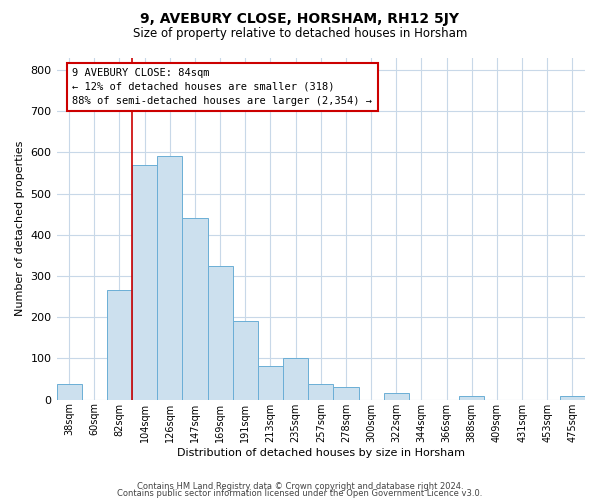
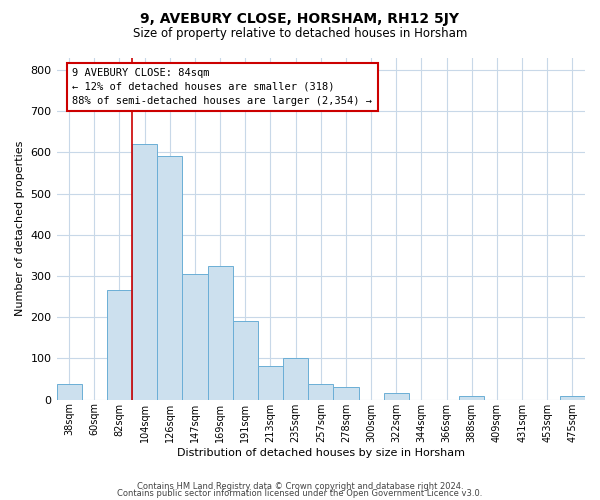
104sqm: 570 -> 620
147sqm: 440 -> 305
